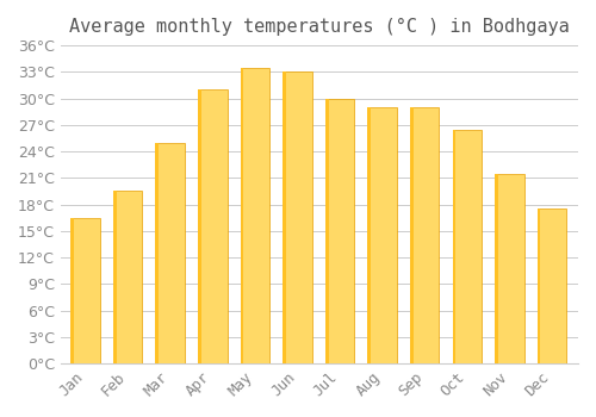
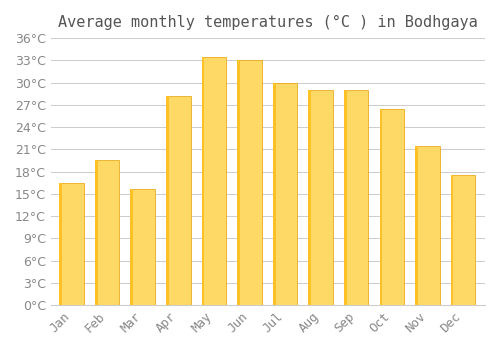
Mar: 25.0°C -> 15.6°C
Apr: 31.0°C -> 28.2°C
